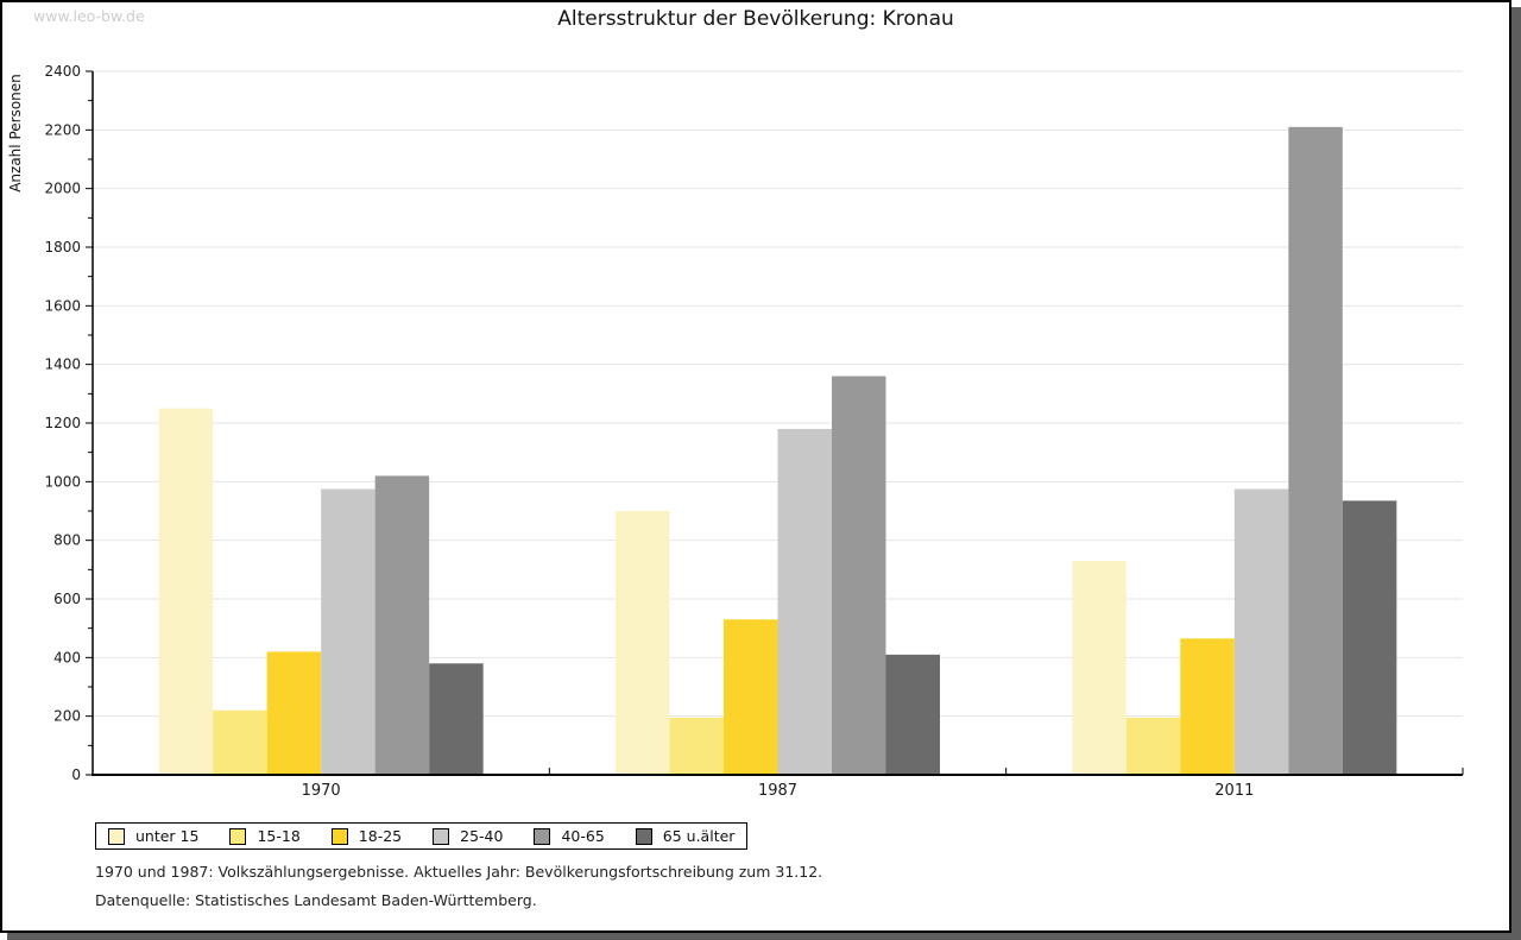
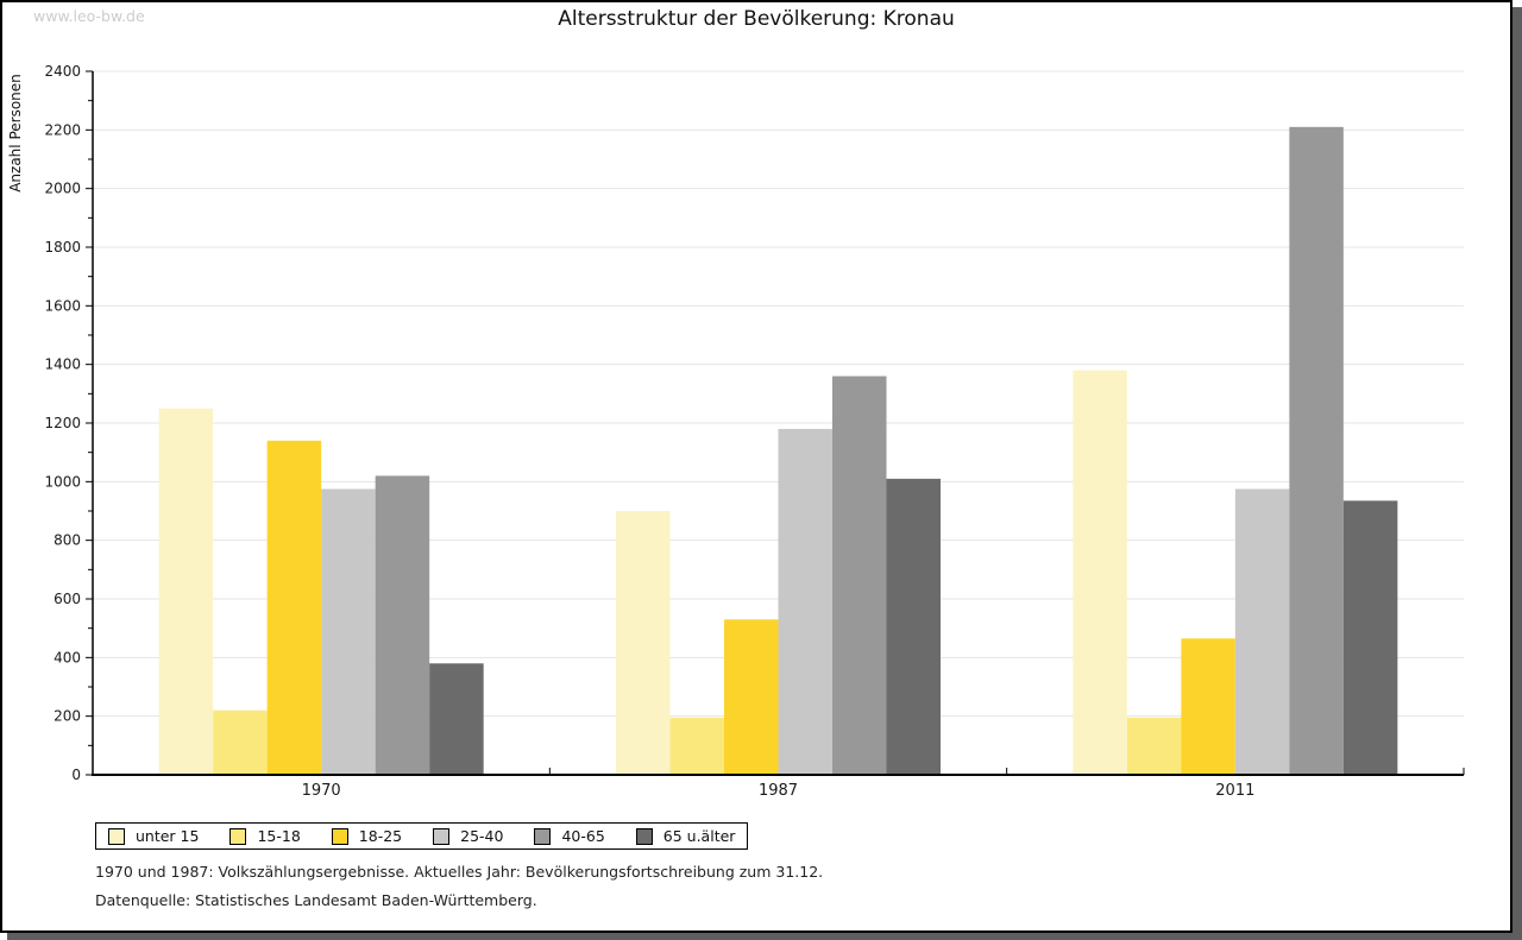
18-25/1970: 420 -> 1140
65 u.älter/1987: 410 -> 1010
unter 15/2011: 730 -> 1380
